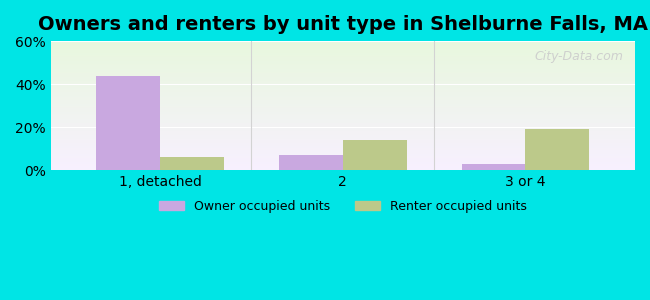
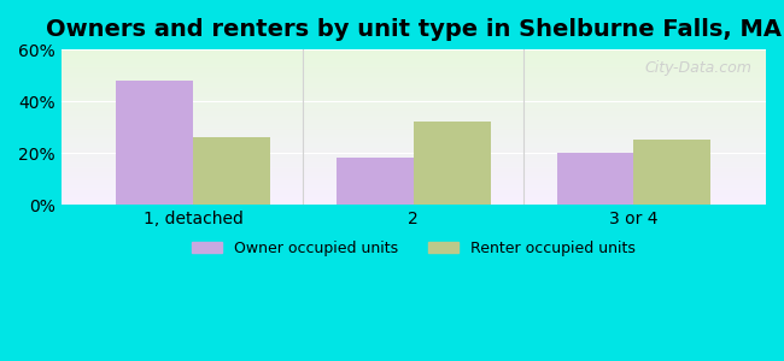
Owner occupied units/1, detached: 44% -> 48%
Renter occupied units/1, detached: 6% -> 26%
Owner occupied units/2: 7% -> 18%
Renter occupied units/2: 14% -> 32%
Owner occupied units/3 or 4: 3% -> 20%
Renter occupied units/3 or 4: 19% -> 25%
